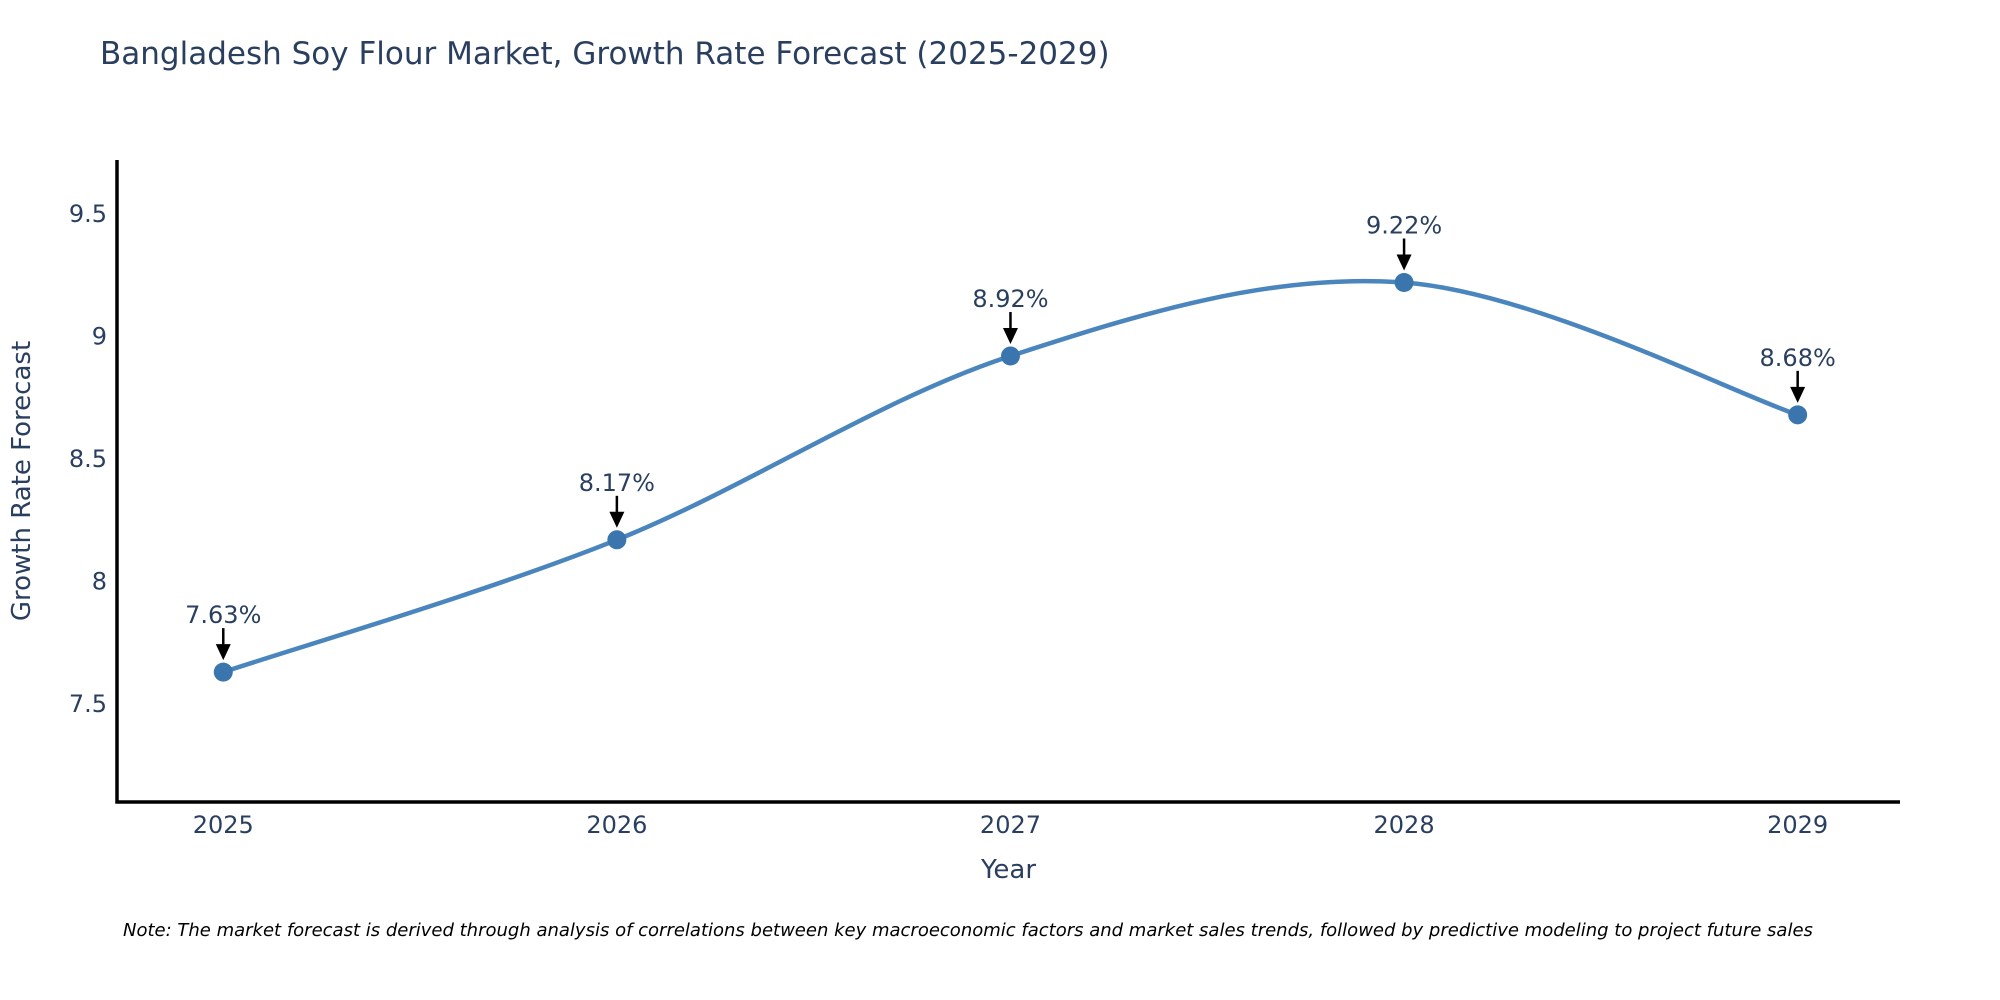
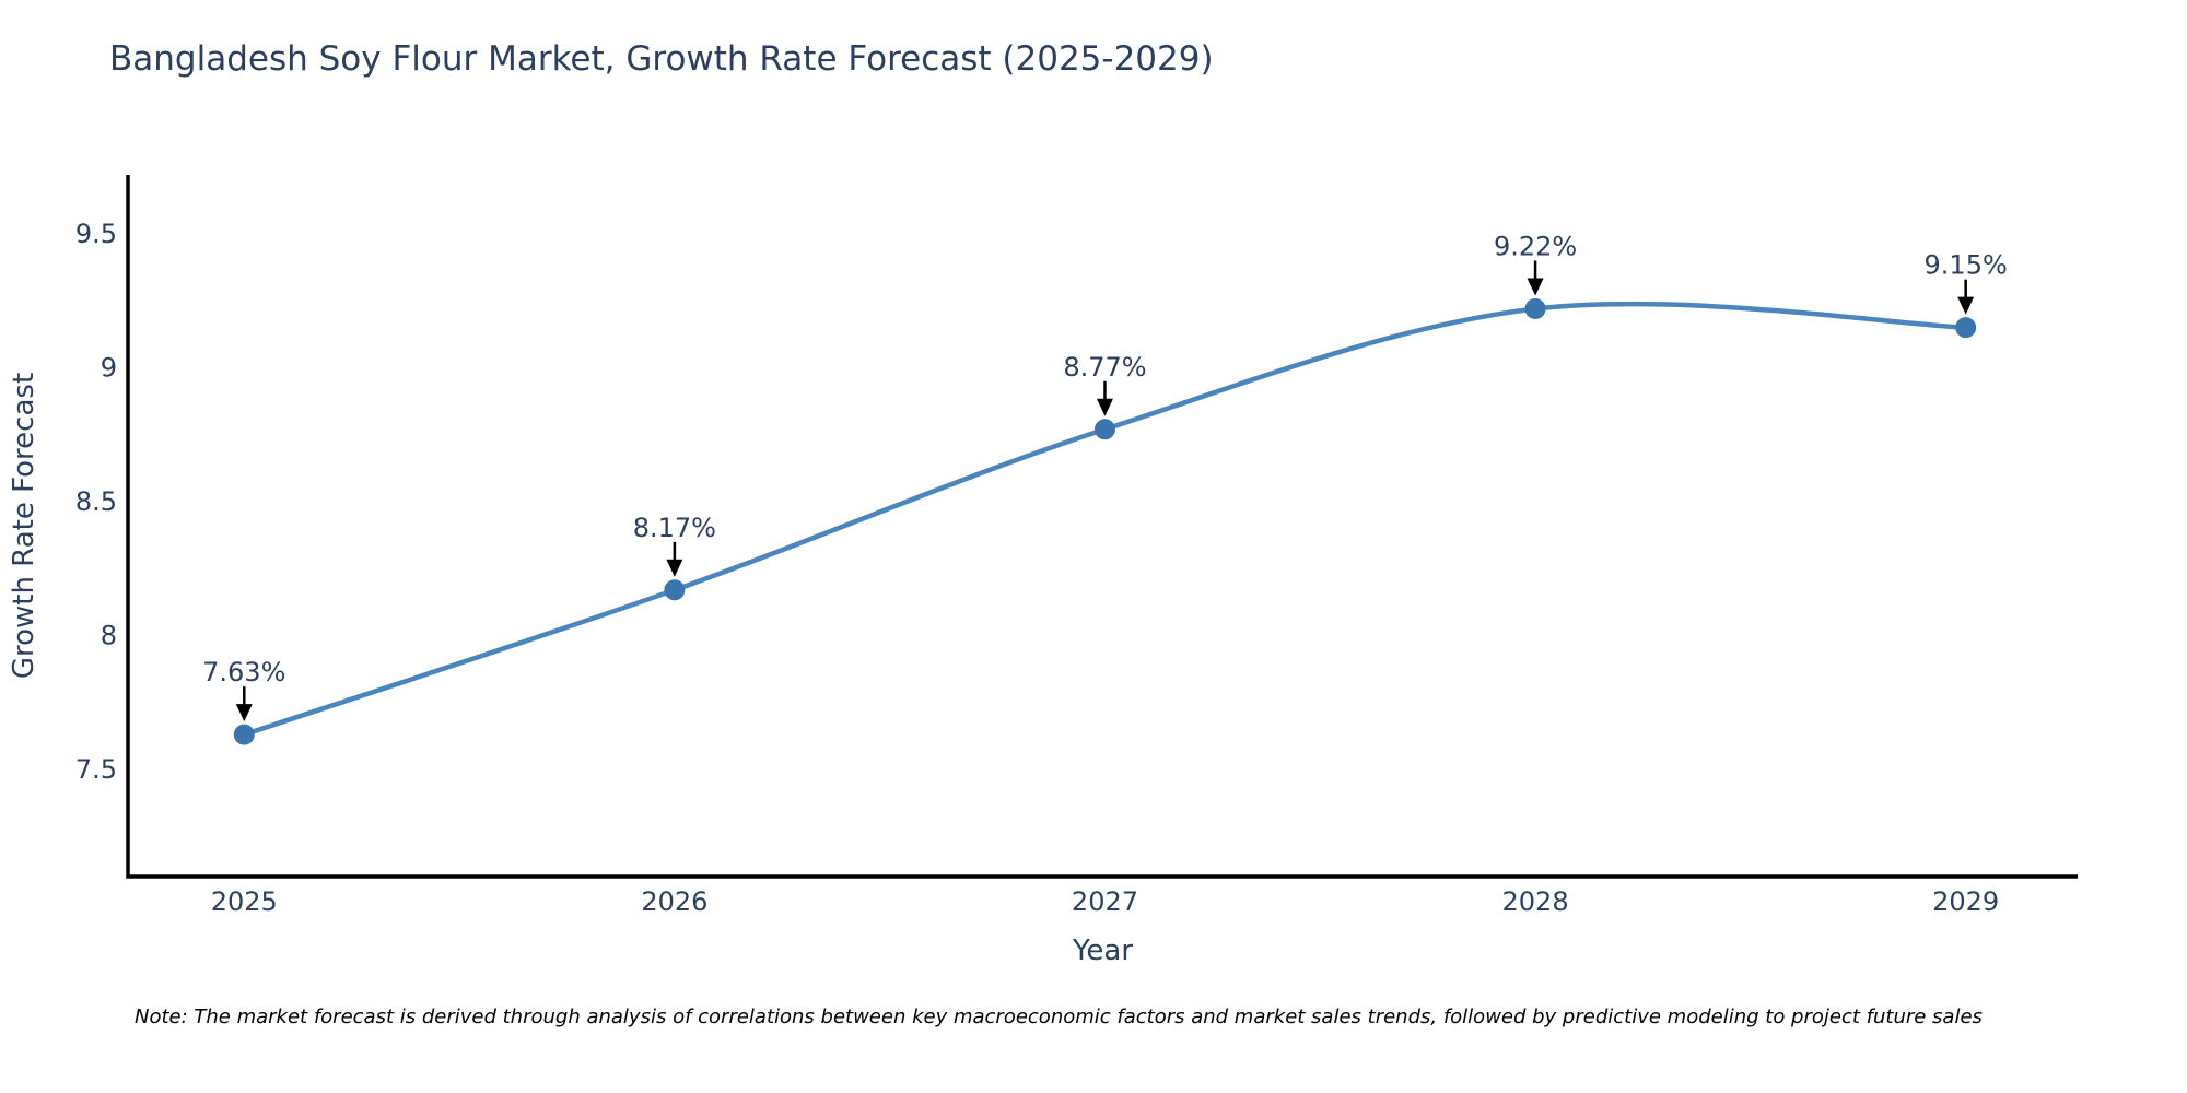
2027: 8.92% -> 8.77%
2029: 8.68% -> 9.15%
